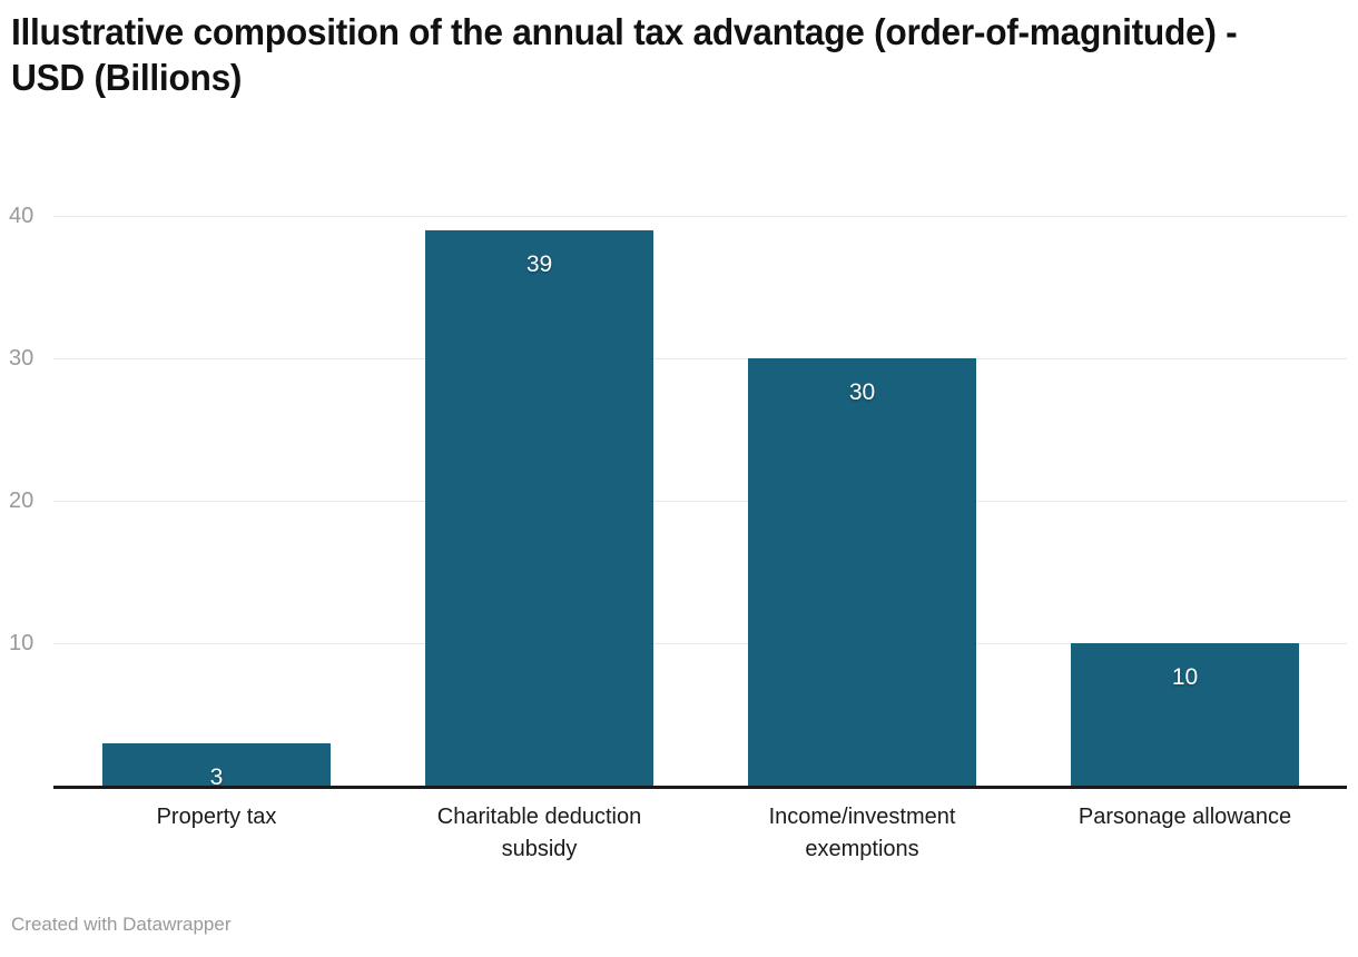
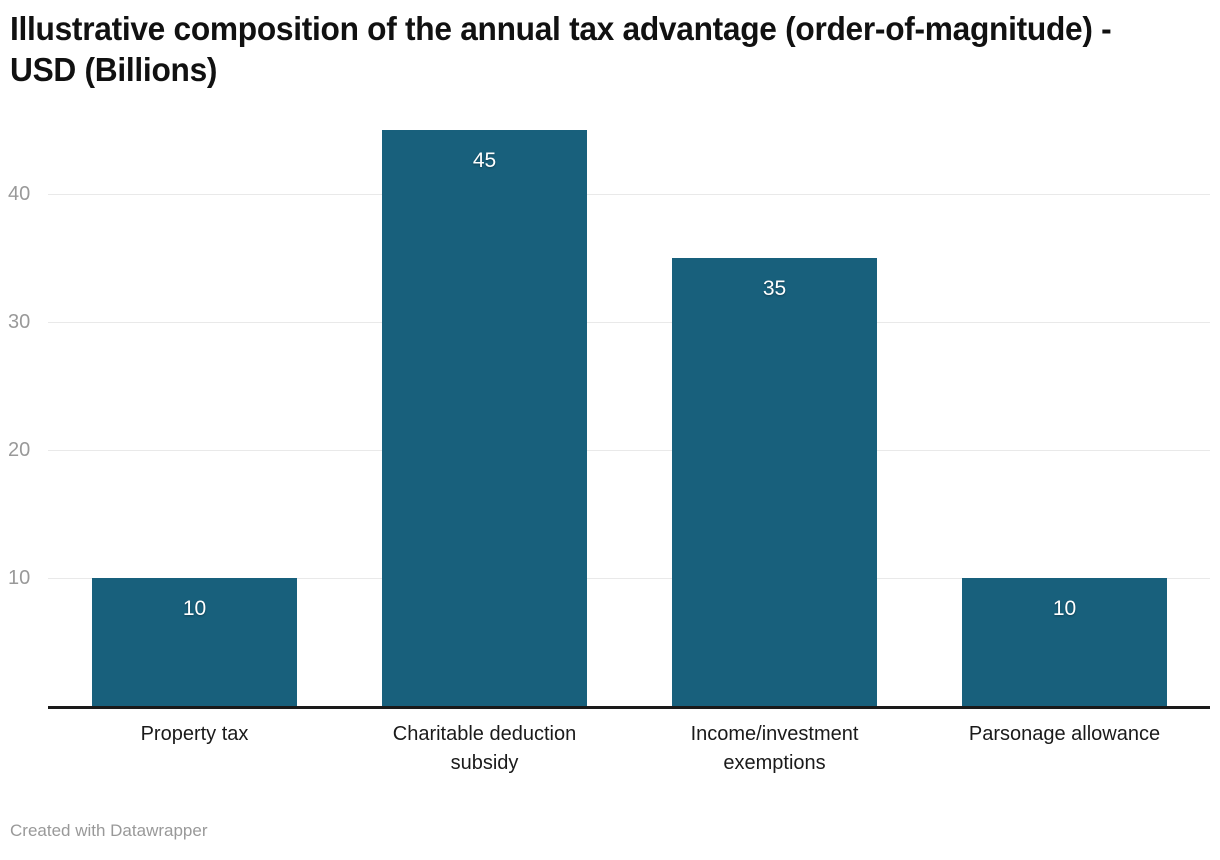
Property tax: 3 -> 10
Charitable deduction subsidy: 39 -> 45
Income/investment exemptions: 30 -> 35
